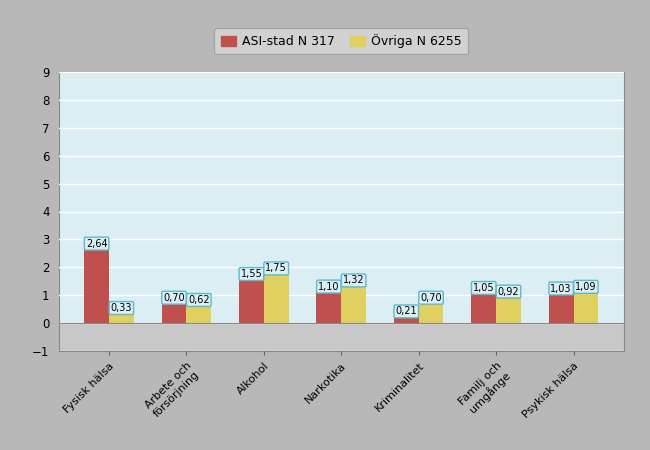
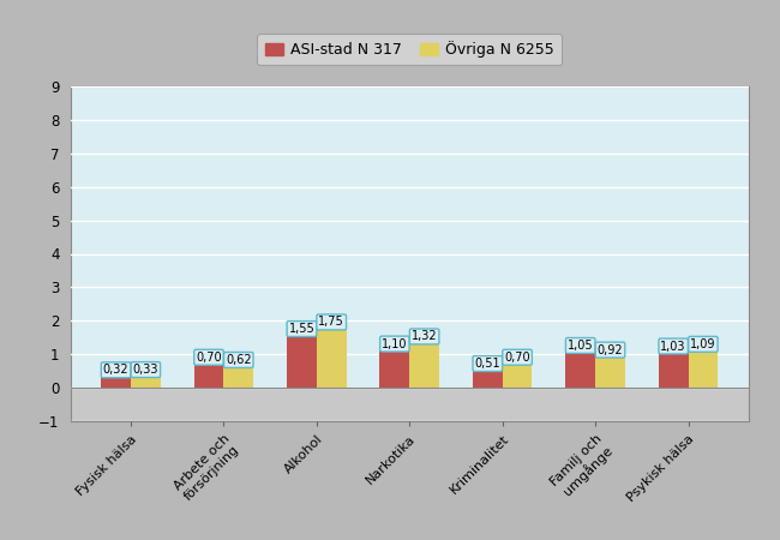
ASI-stad N 317/Fysisk hälsa: 2,64 -> 0,32
ASI-stad N 317/Kriminalitet: 0,21 -> 0,51
